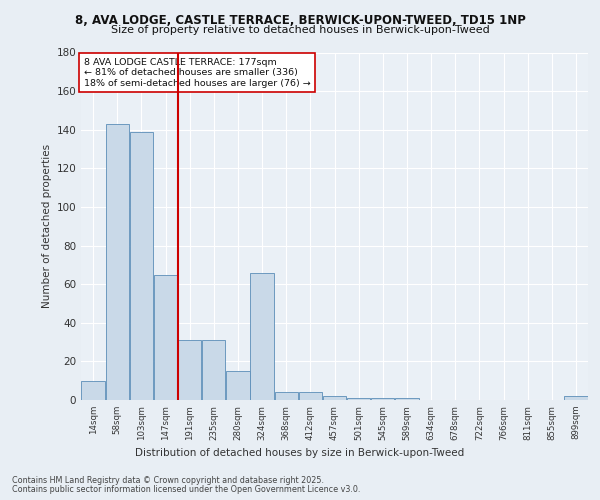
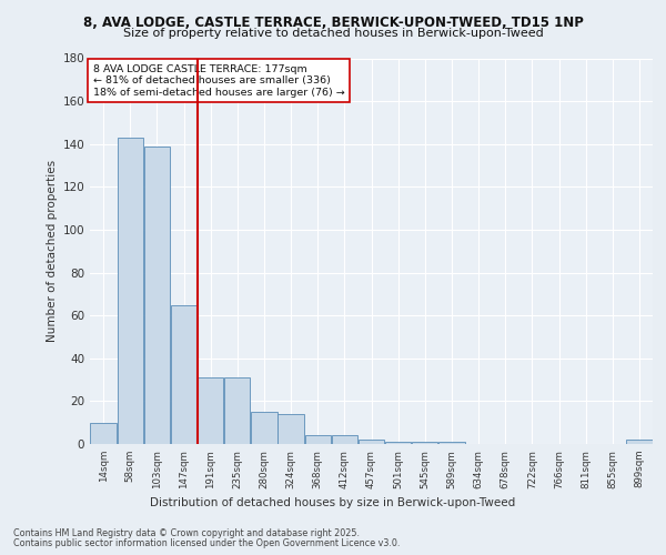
324sqm: 66 -> 14
